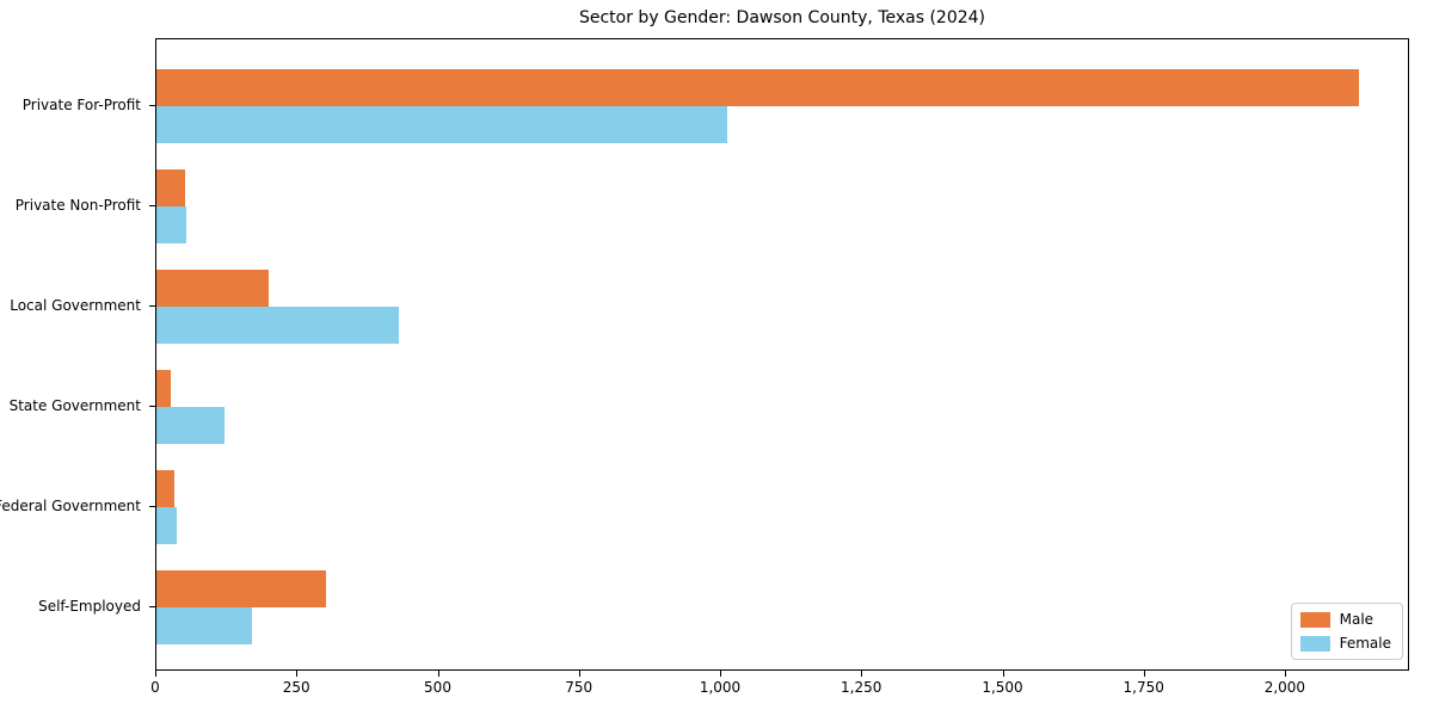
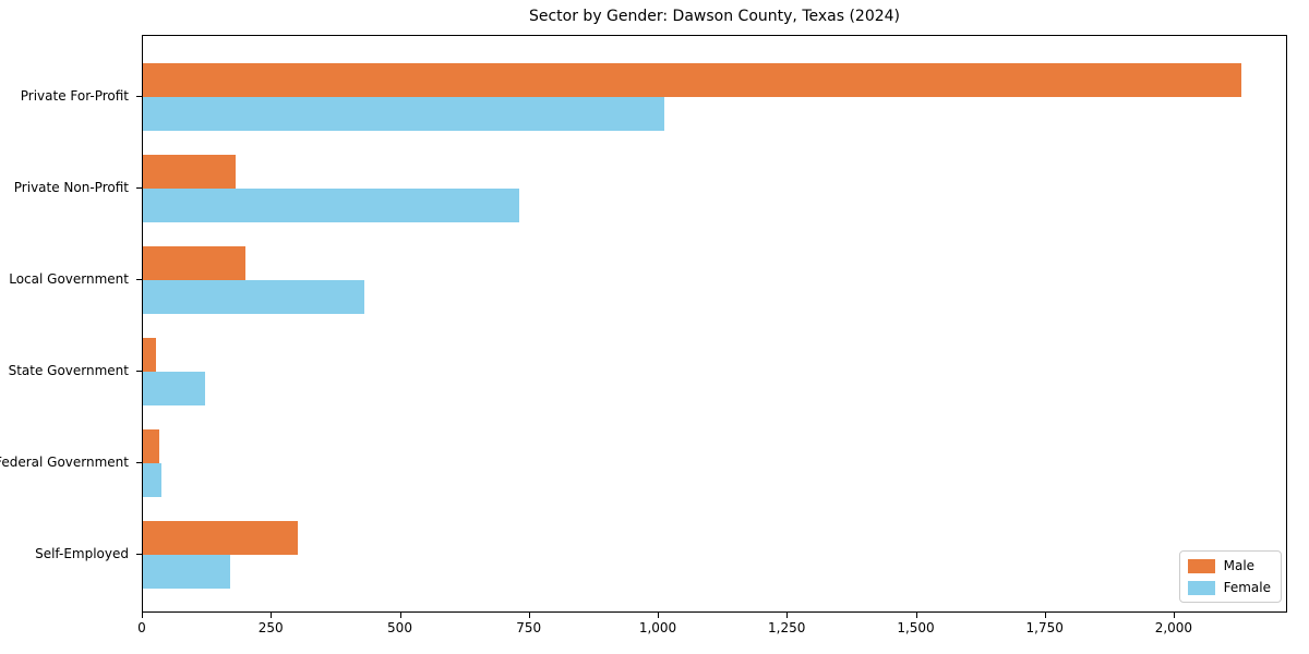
Male/Private Non-Profit: 50 -> 180
Female/Private Non-Profit: 50 -> 730
